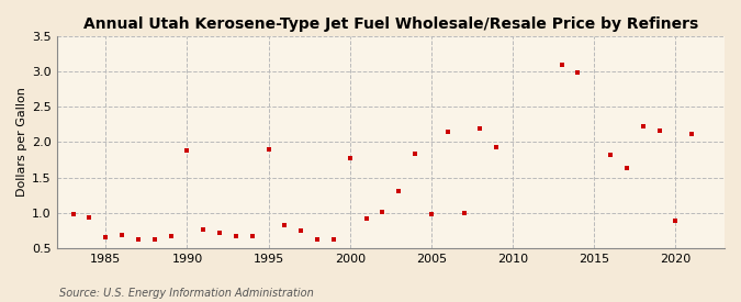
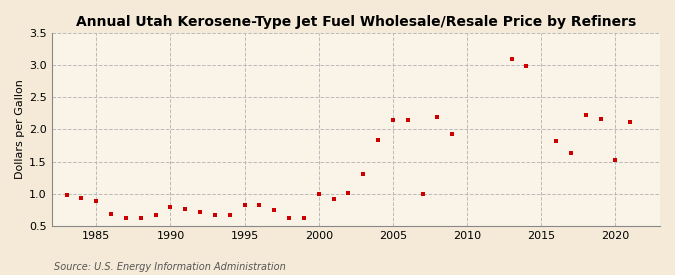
1985: 0.66 -> 0.88
1990: 1.88 -> 0.80
1995: 1.90 -> 0.83
2000: 1.78 -> 1.00
2005: 0.98 -> 2.14
2020: 0.88 -> 1.52
